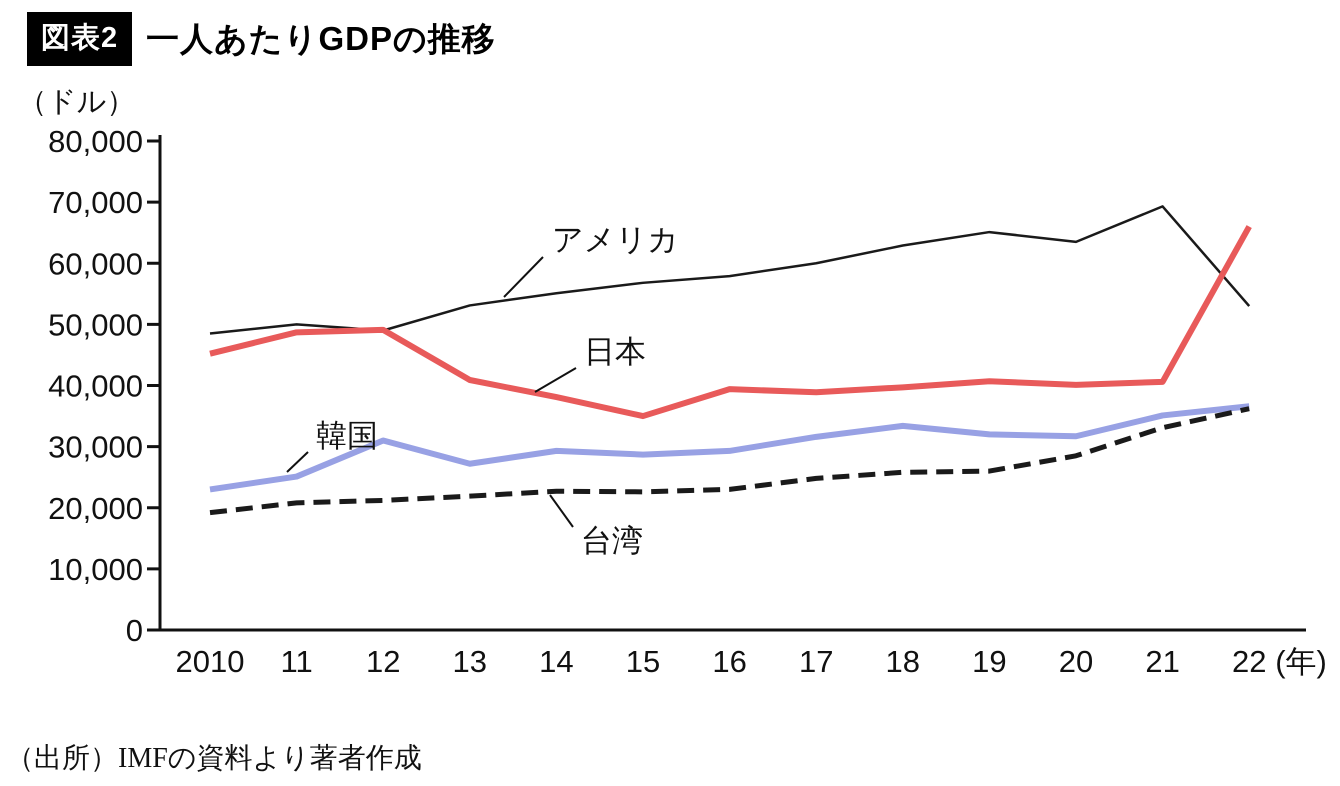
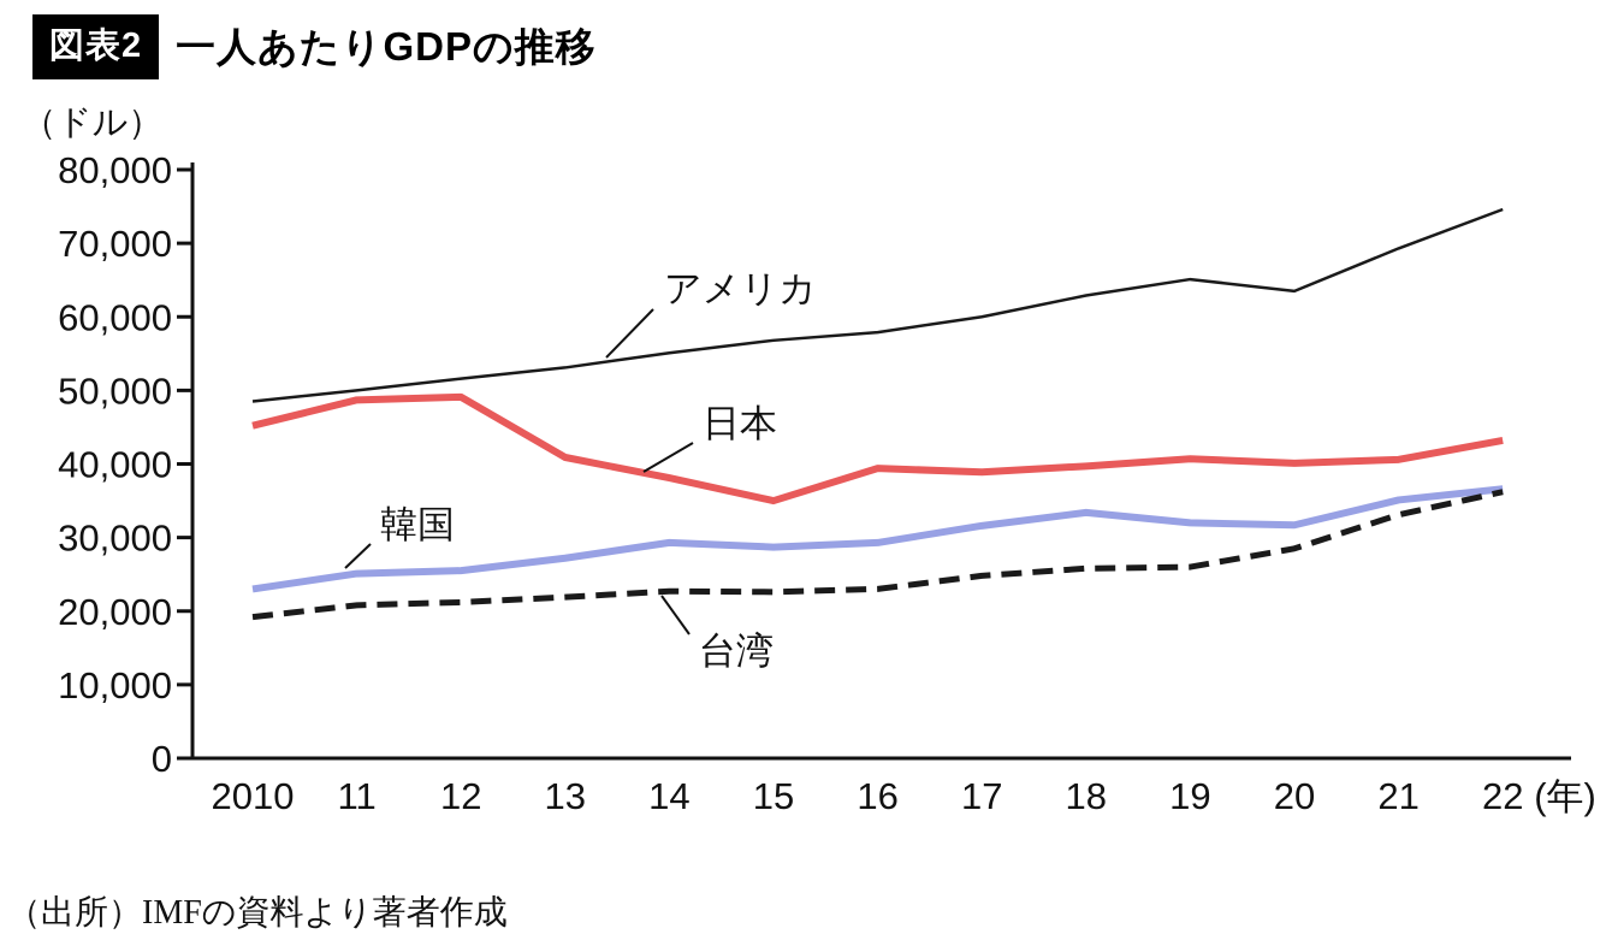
アメリカ/12: 49000 -> 52000
韓国/12: 31000 -> 26000
アメリカ/22: 53000 -> 75000
日本/22: 66000 -> 43000
